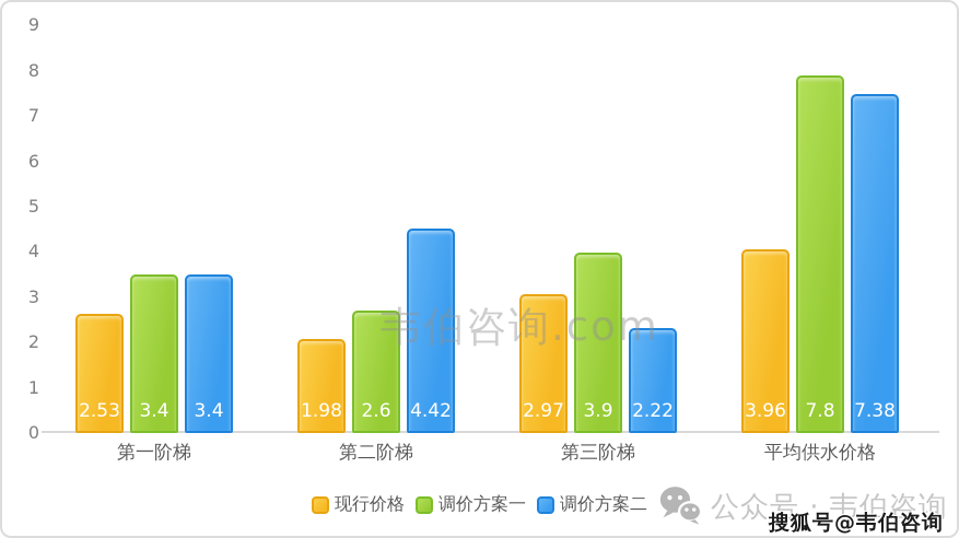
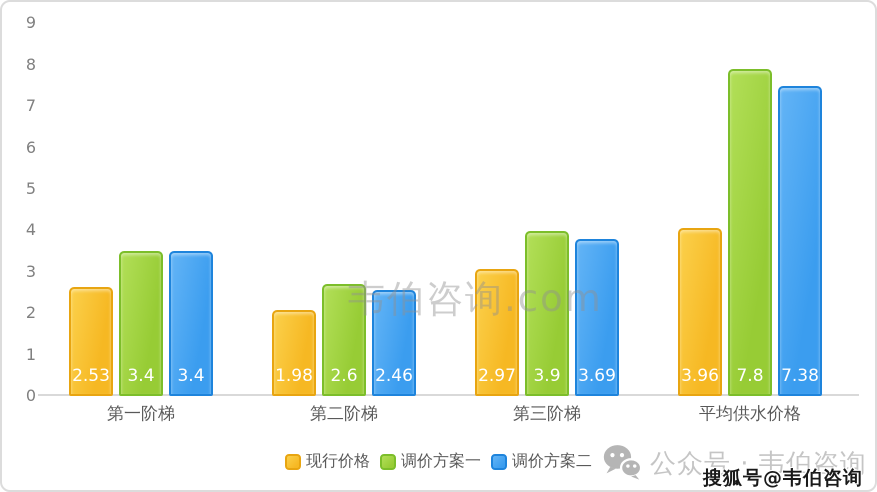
调价方案二/第二阶梯: 4.42 -> 2.46
调价方案二/第三阶梯: 2.22 -> 3.69
